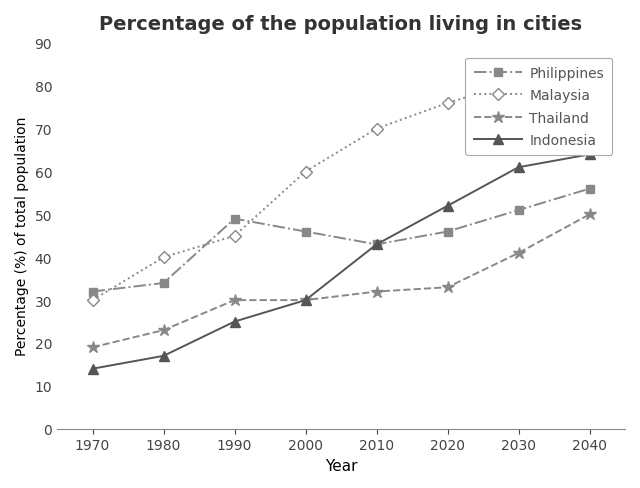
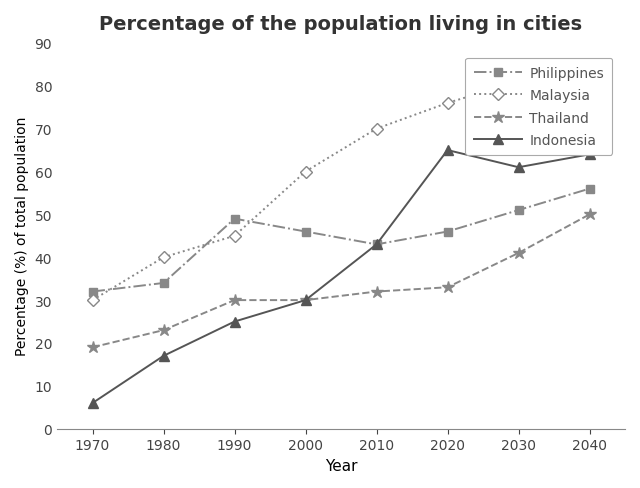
Indonesia/1970: 14 -> 6
Indonesia/2020: 52 -> 65
